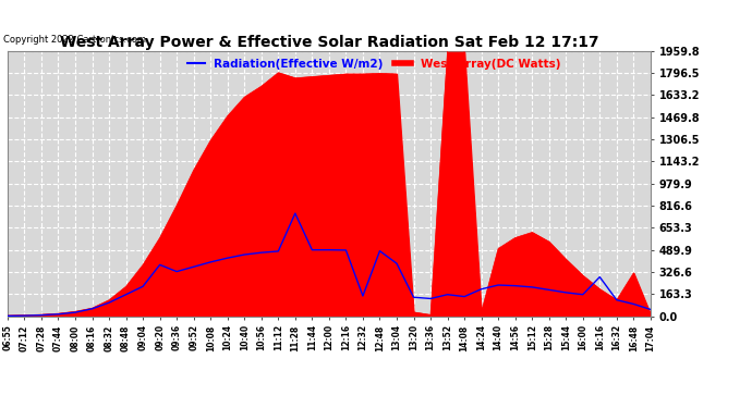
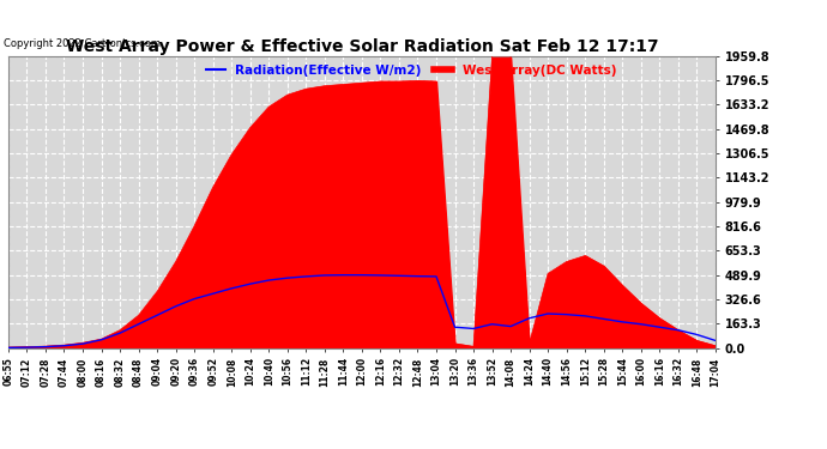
Radiation(Effective W/m2)/09:20: 380 -> 280
West Array(DC Watts)/11:12: 1800 -> 1740
Radiation(Effective W/m2)/11:28: 760 -> 490
Radiation(Effective W/m2)/12:32: 150 -> 480
Radiation(Effective W/m2)/13:04: 390 -> 480
Radiation(Effective W/m2)/16:16: 290 -> 140
West Array(DC Watts)/16:48: 320 -> 50
